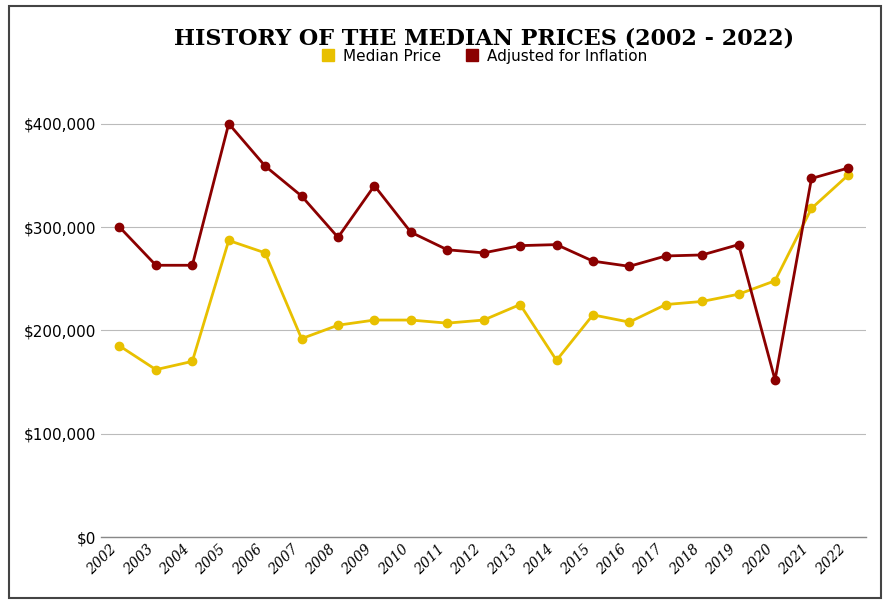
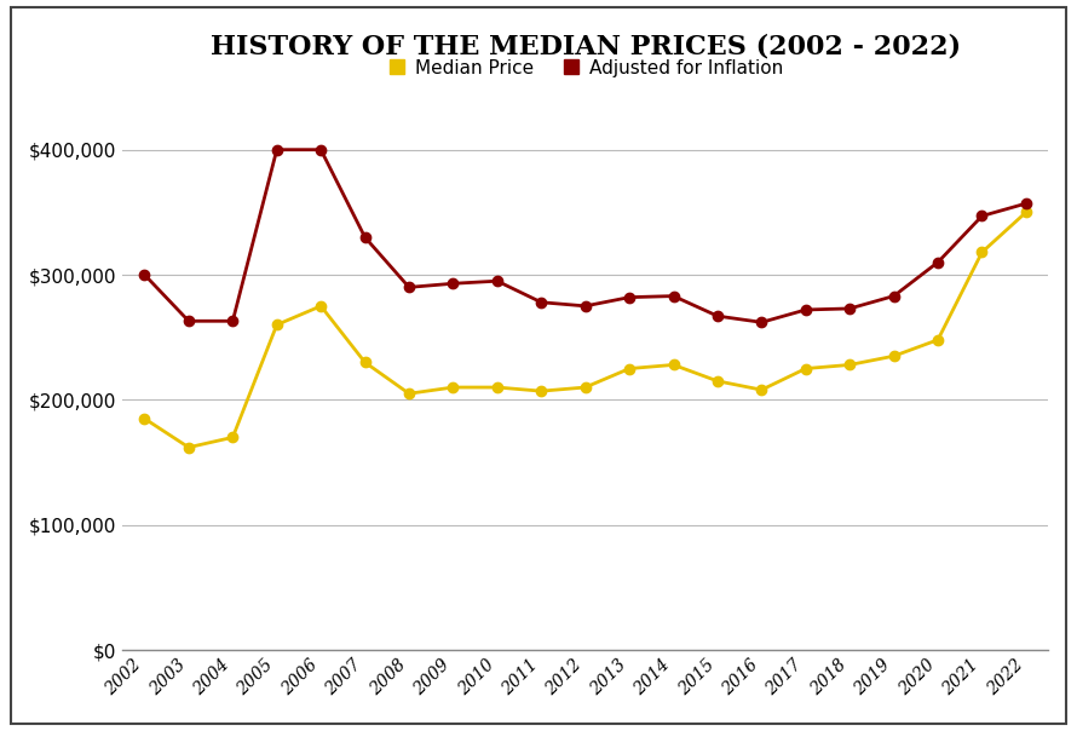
Median Price/2005: $287,000 -> $260,000
Adjusted for Inflation/2006: $359,000 -> $400,000
Median Price/2007: $192,000 -> $230,000
Adjusted for Inflation/2009: $340,000 -> $293,000
Median Price/2014: $171,000 -> $228,000
Adjusted for Inflation/2020: $152,000 -> $310,000
